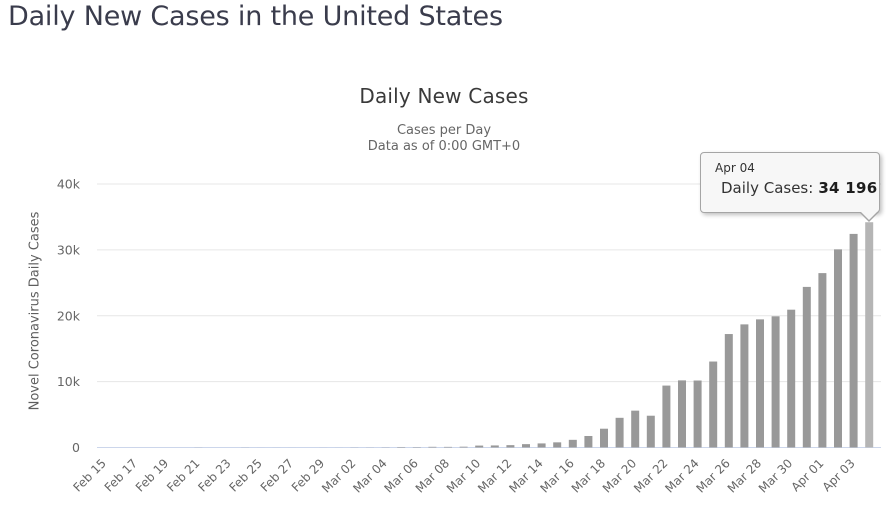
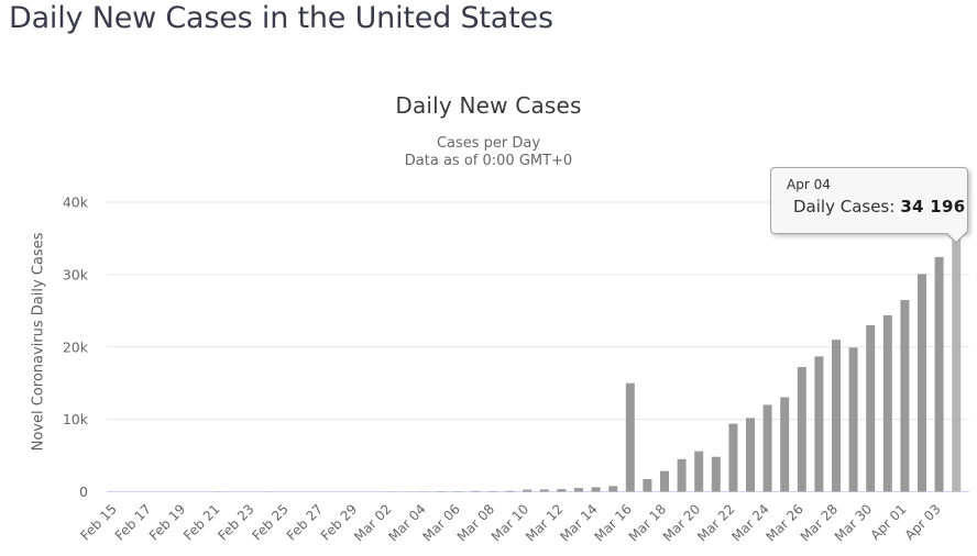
Mar 16: 1k -> 15k
Mar 24: 10k -> 12k
Mar 28: 19k -> 21k
Mar 30: 21k -> 23k
Apr 04: 34k -> 37k
